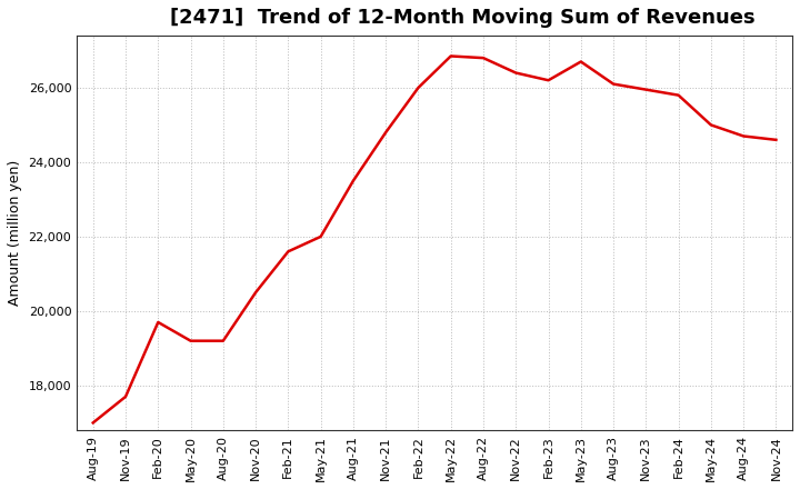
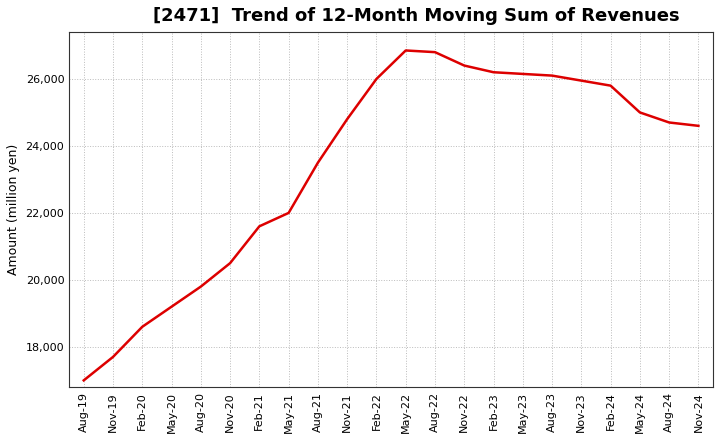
Feb-20: 19,700 -> 18,600
Aug-20: 19,200 -> 19,800
May-23: 26,700 -> 26,150
